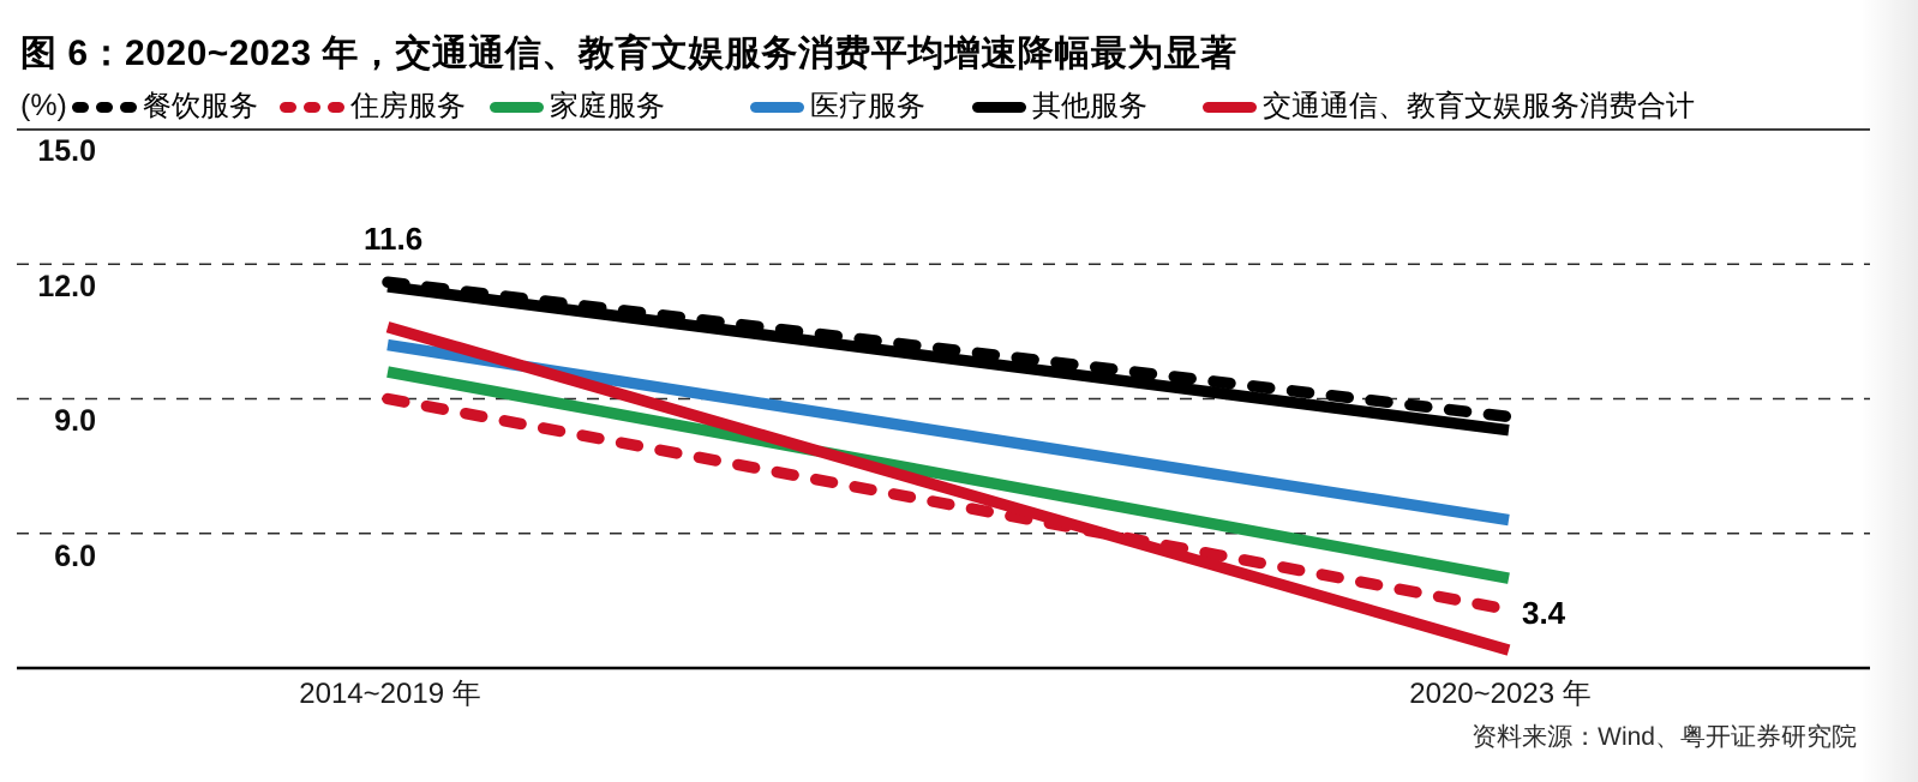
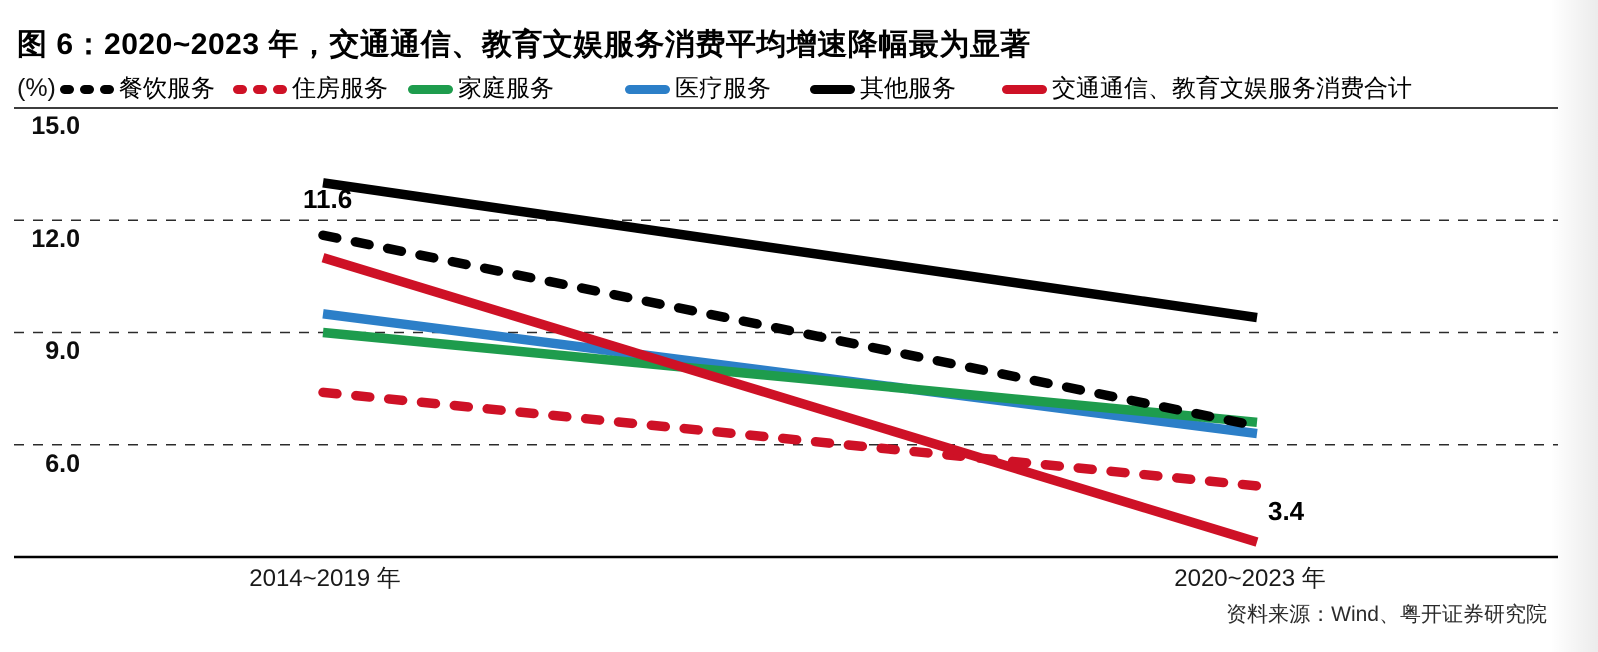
住房服务/2014~2019 年: 9.0 -> 7.4
家庭服务/2014~2019 年: 9.6 -> 9.0
医疗服务/2014~2019 年: 10.2 -> 9.5
其他服务/2014~2019 年: 11.5 -> 13.0
交通通信、教育文娱服务消费合计/2014~2019 年: 10.6 -> 11.0
餐饮服务/2020~2023 年: 8.6 -> 6.5
住房服务/2020~2023 年: 4.3 -> 4.9
家庭服务/2020~2023 年: 5.0 -> 6.6
其他服务/2020~2023 年: 8.3 -> 9.4
